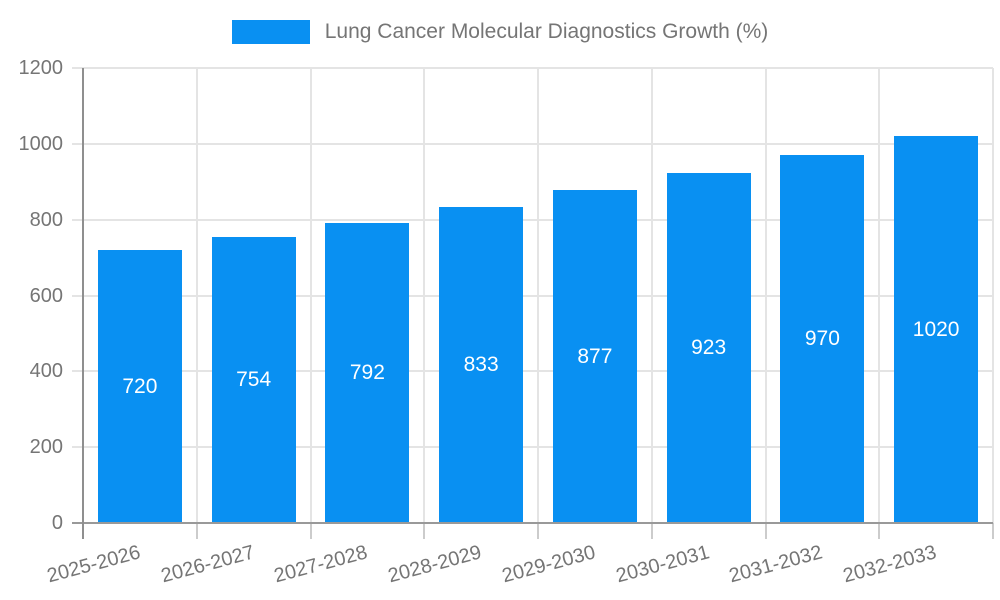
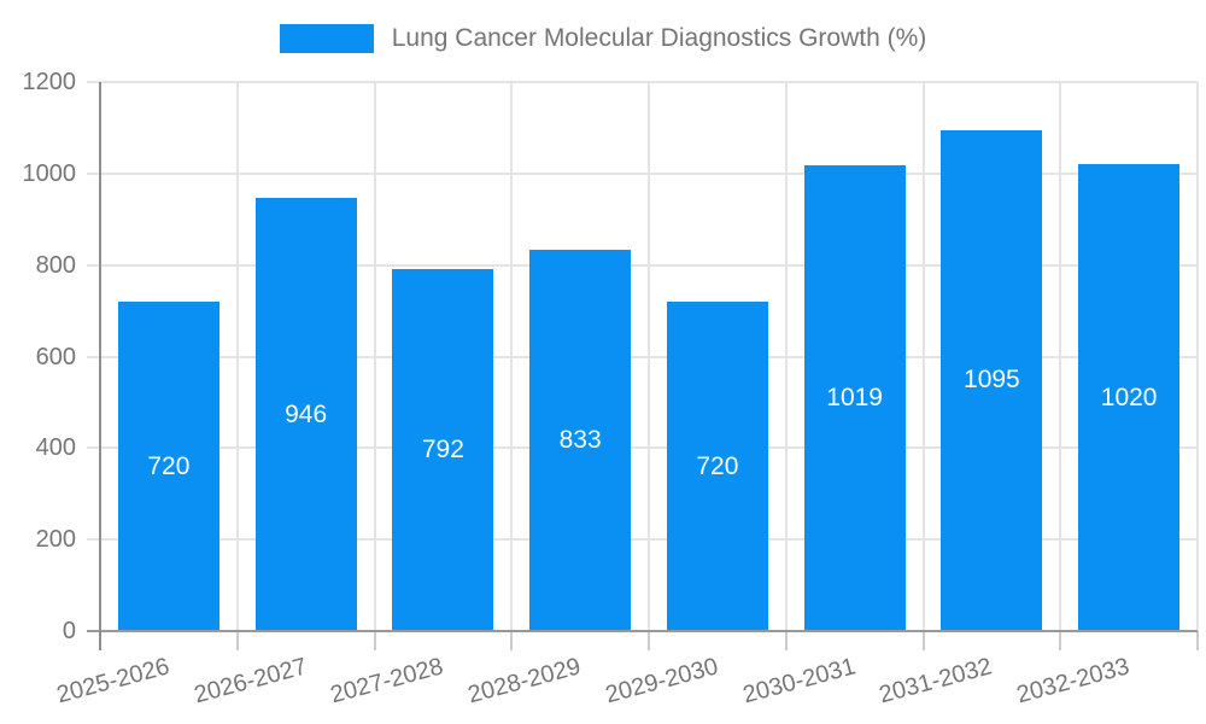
2026-2027: 754 -> 946
2029-2030: 877 -> 720
2030-2031: 923 -> 1019
2031-2032: 970 -> 1095
